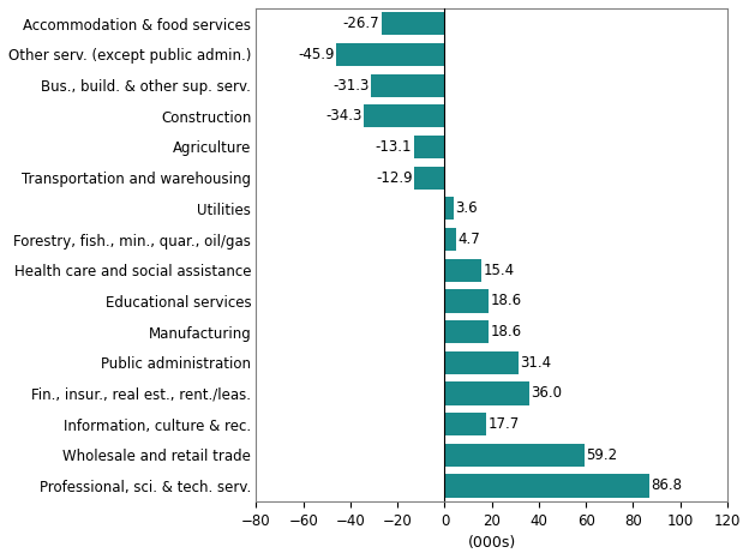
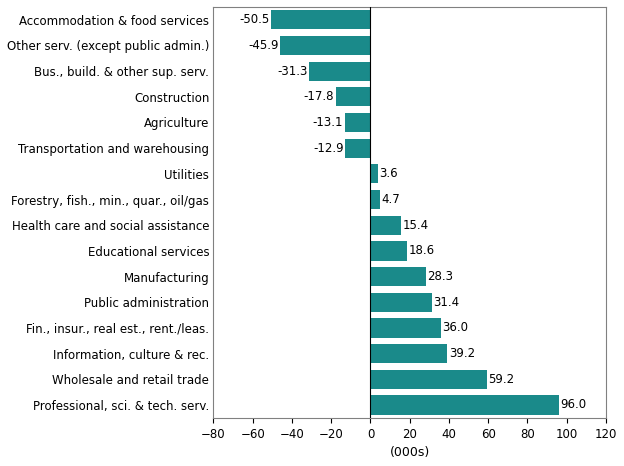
Accommodation & food services: -26.7 -> -50.5
Construction: -34.3 -> -17.8
Manufacturing: 18.6 -> 28.3
Information, culture & rec.: 17.7 -> 39.2
Professional, sci. & tech. serv.: 86.8 -> 96.0
